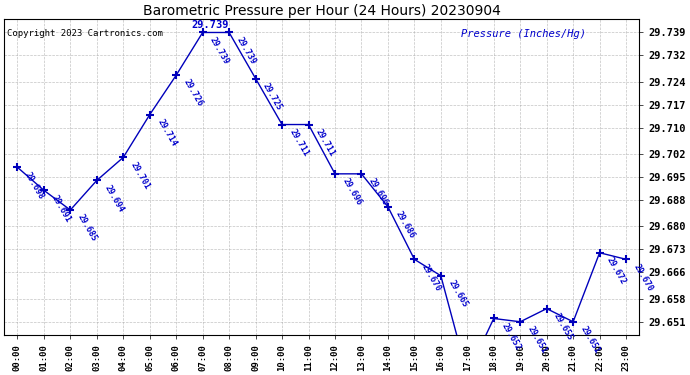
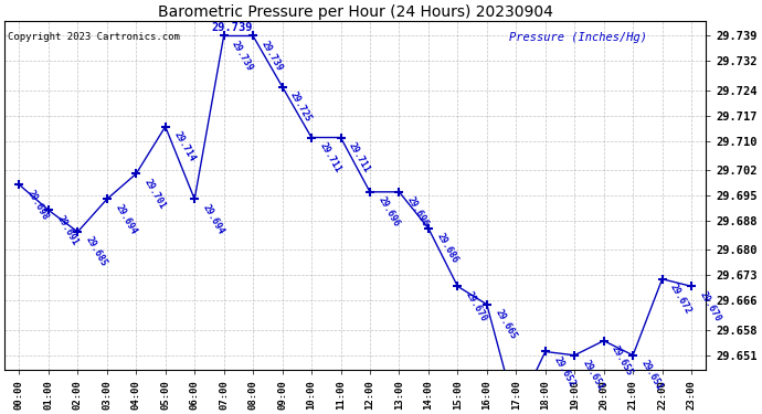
06:00: 29.726 -> 29.694
